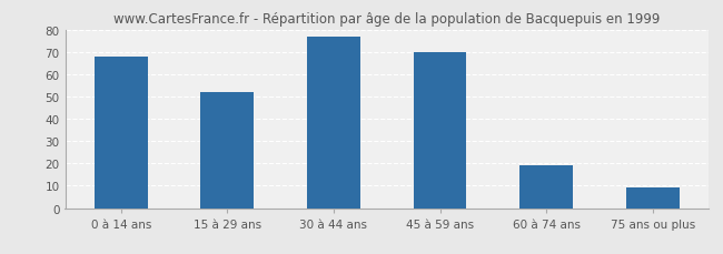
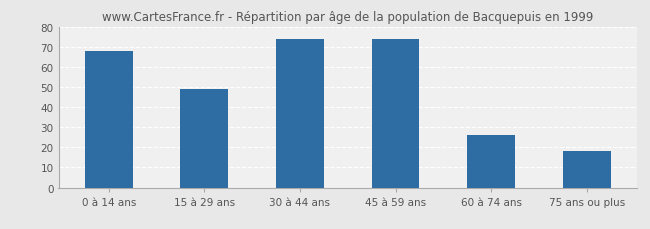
15 à 29 ans: 52 -> 49
30 à 44 ans: 77 -> 74
45 à 59 ans: 70 -> 74
60 à 74 ans: 19 -> 26
75 ans ou plus: 9 -> 18
